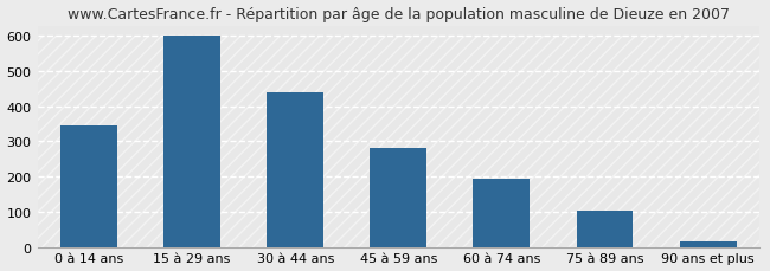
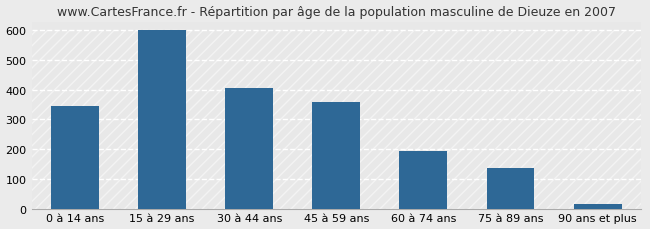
30 à 44 ans: 440 -> 405
45 à 59 ans: 280 -> 360
75 à 89 ans: 104 -> 135
